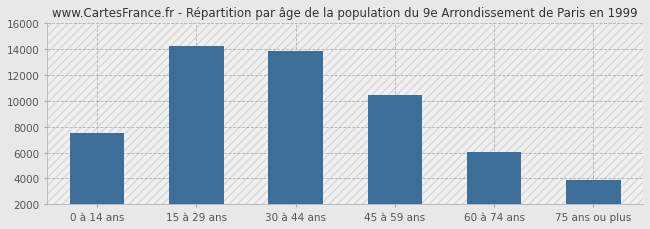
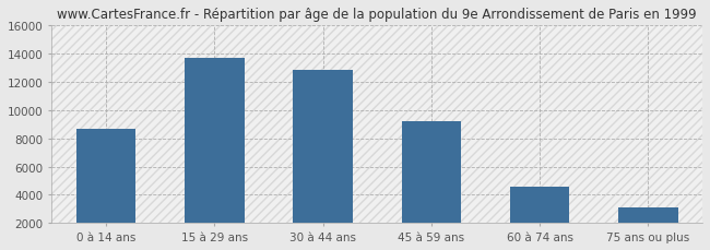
0 à 14 ans: 7500 -> 8700
15 à 29 ans: 14200 -> 13700
30 à 44 ans: 13800 -> 12800
45 à 59 ans: 10400 -> 9200
60 à 74 ans: 6000 -> 4600
75 ans ou plus: 3900 -> 3100
